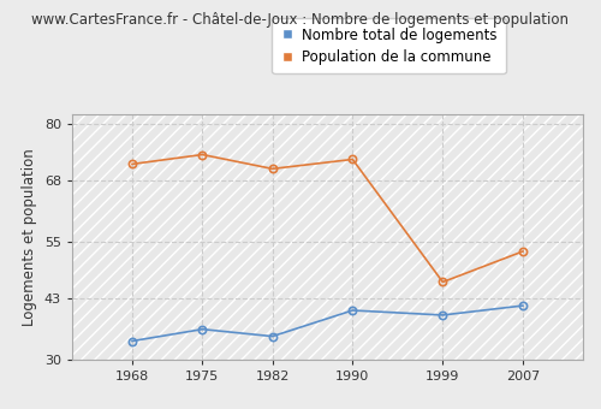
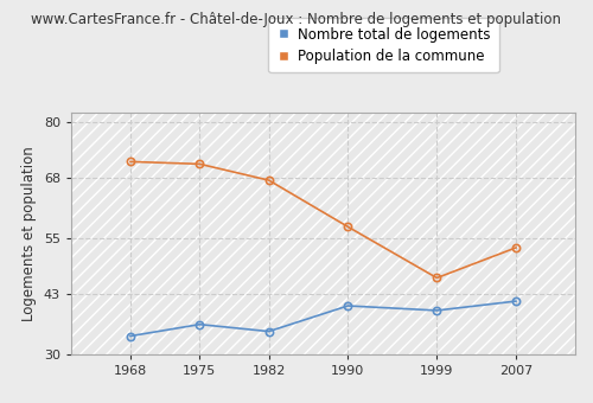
Population de la commune/1975: 73.5 -> 71.0
Population de la commune/1982: 70.5 -> 67.5
Population de la commune/1990: 72.5 -> 57.5
